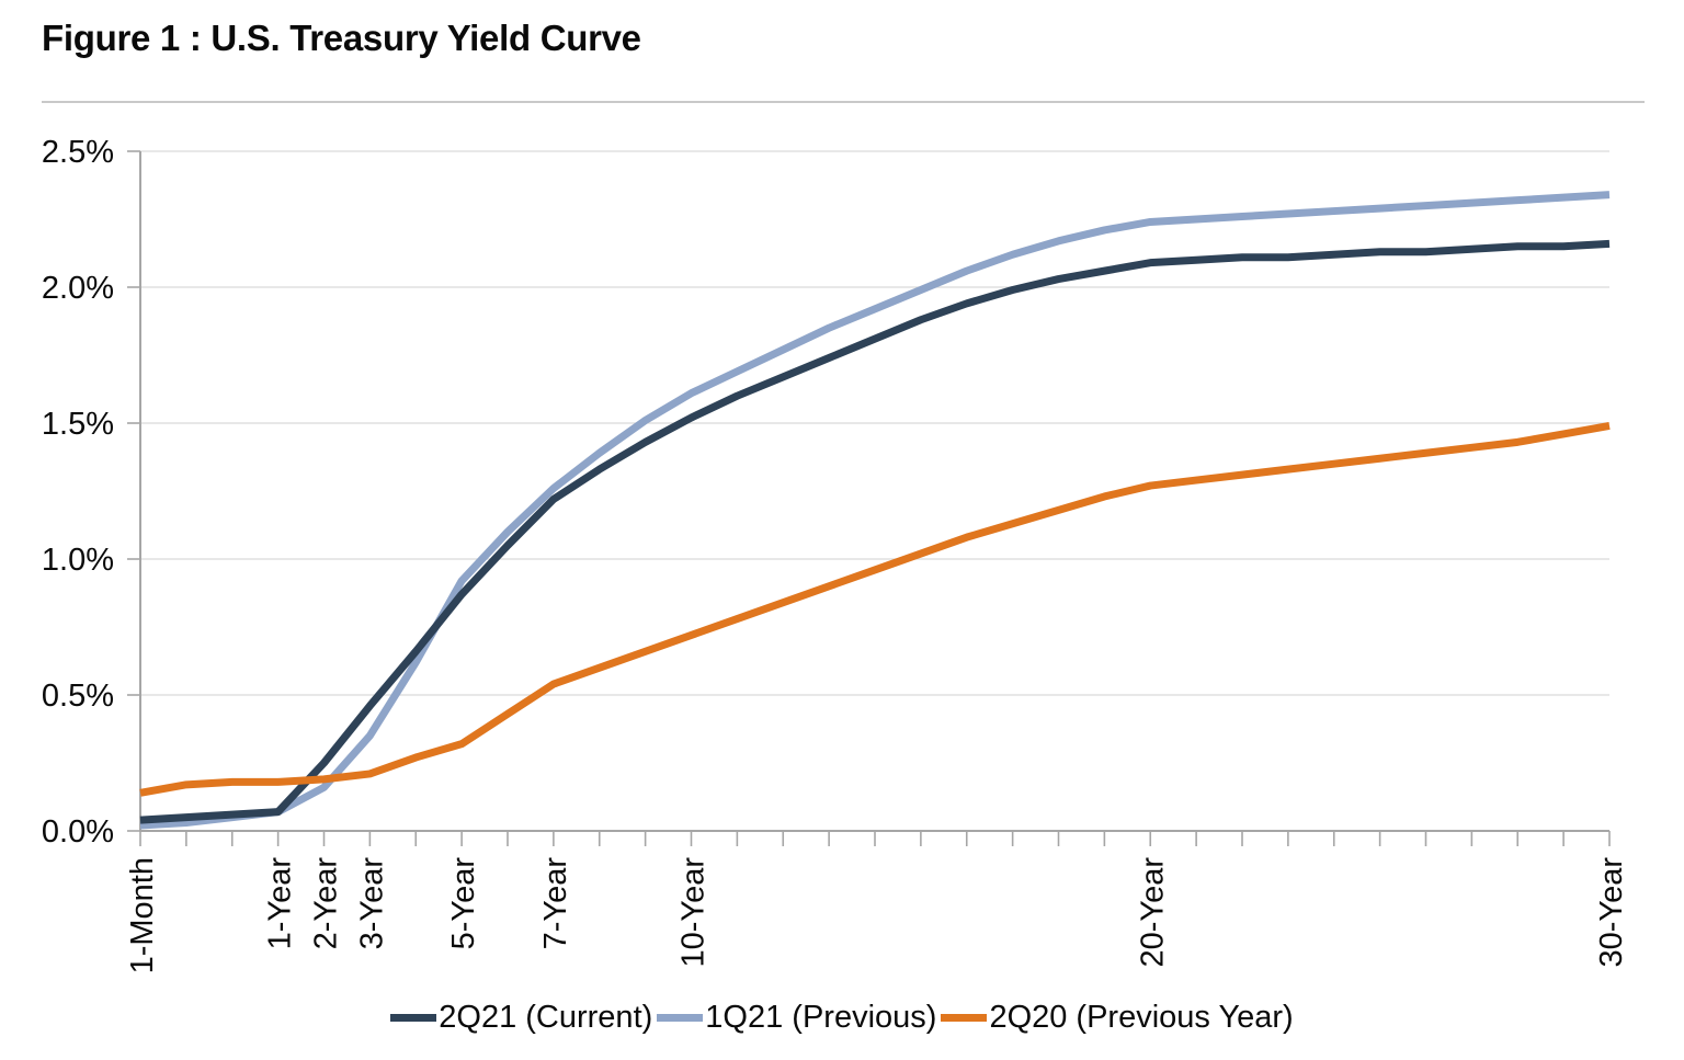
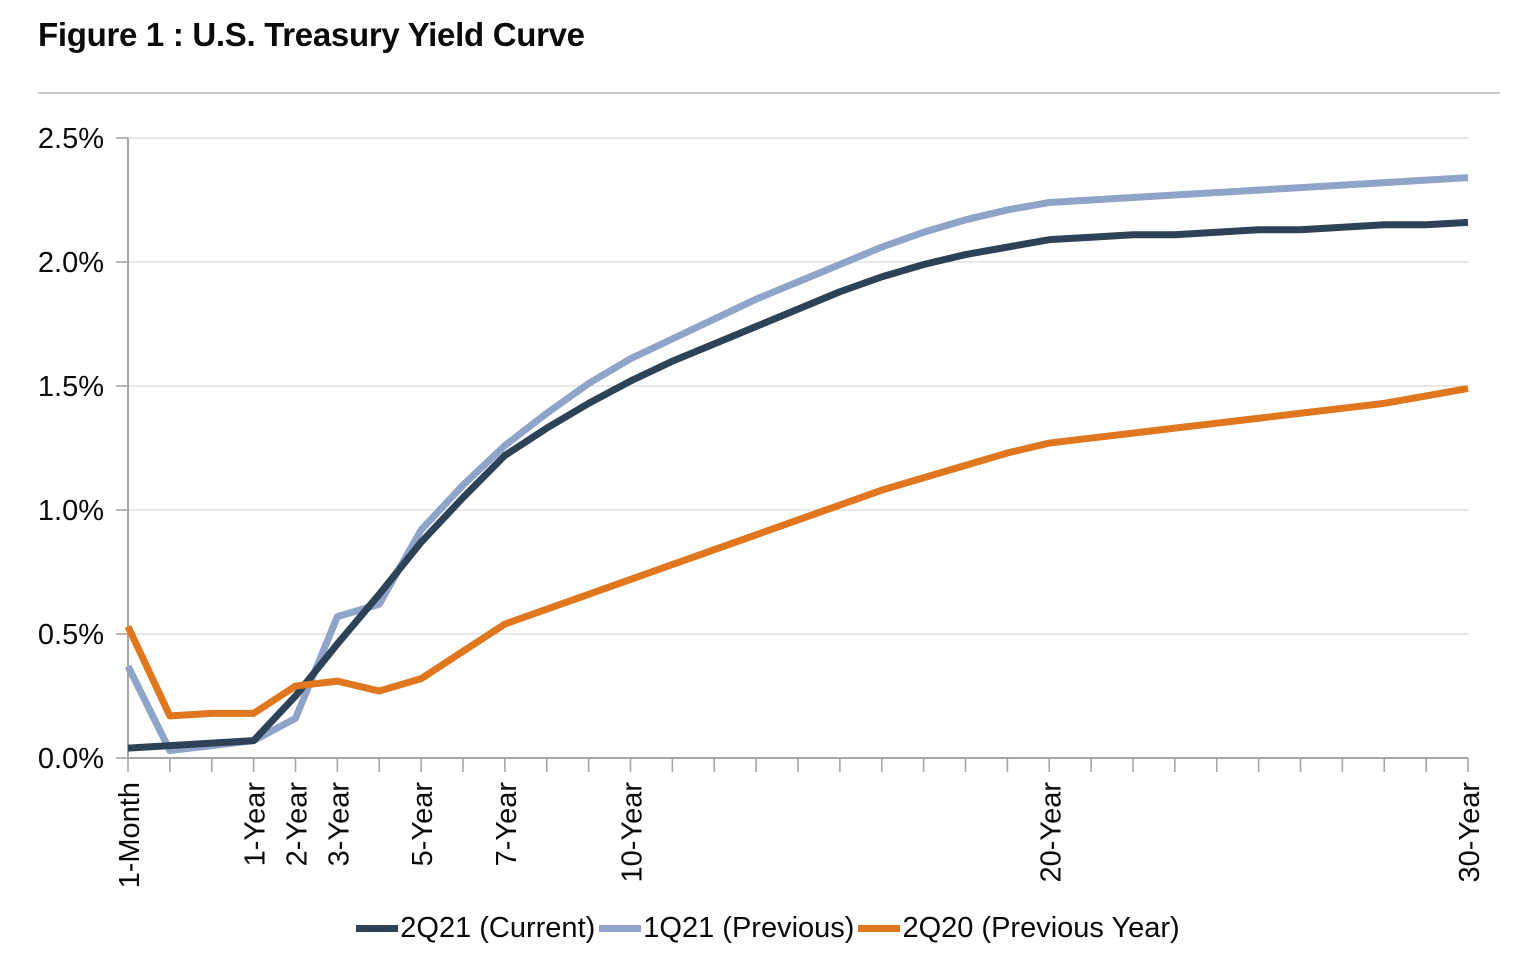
1Q21 (Previous)/1-Month: 0.02% -> 0.37%
2Q20 (Previous Year)/1-Month: 0.14% -> 0.53%
2Q20 (Previous Year)/2-Year: 0.19% -> 0.29%
1Q21 (Previous)/3-Year: 0.35% -> 0.57%
2Q20 (Previous Year)/3-Year: 0.21% -> 0.31%
